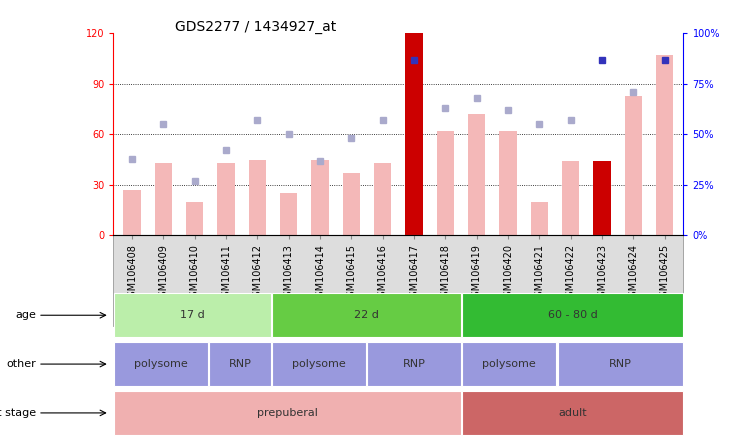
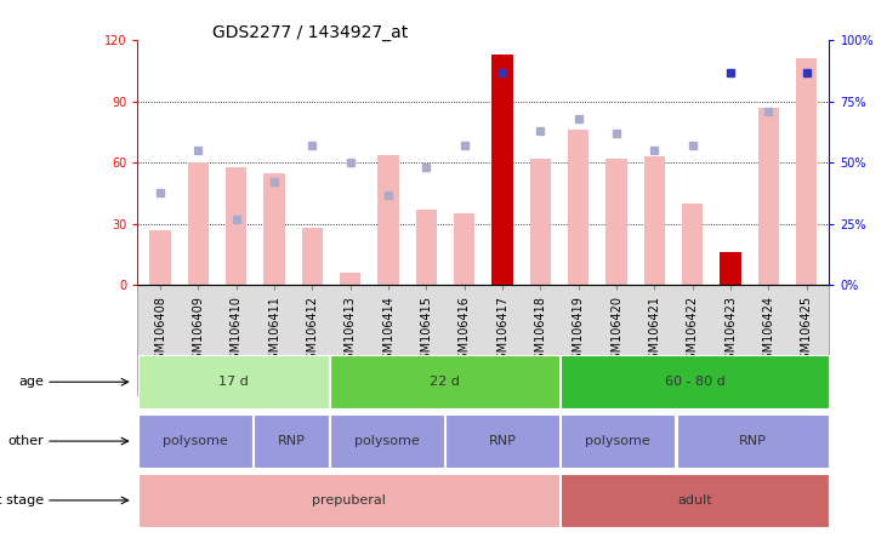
GSM106409: 43 -> 60
GSM106410: 20 -> 58
GSM106411: 43 -> 55
GSM106412: 45 -> 28
GSM106413: 25 -> 6
GSM106414: 45 -> 64
GSM106416: 43 -> 35
GSM106417: 120 -> 113
GSM106419: 72 -> 76
GSM106421: 20 -> 63
GSM106422: 44 -> 40
GSM106423: 44 -> 16
GSM106424: 83 -> 87
GSM106425: 107 -> 111
